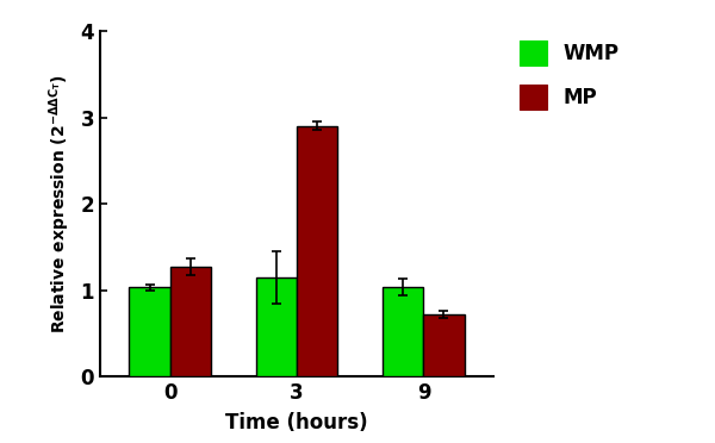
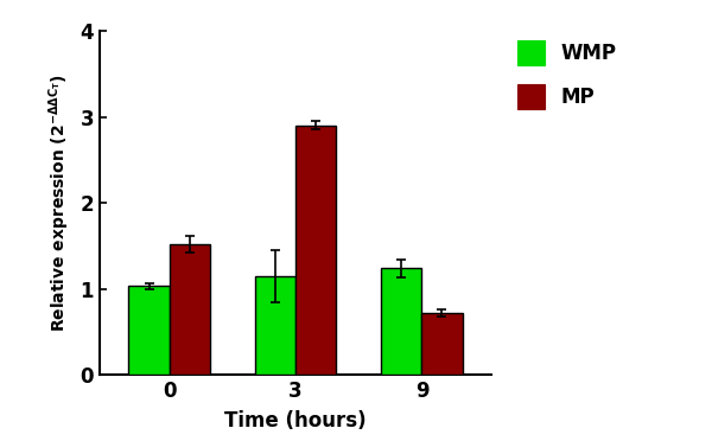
MP/0: 1.27 -> 1.52
WMP/9: 1.04 -> 1.24
